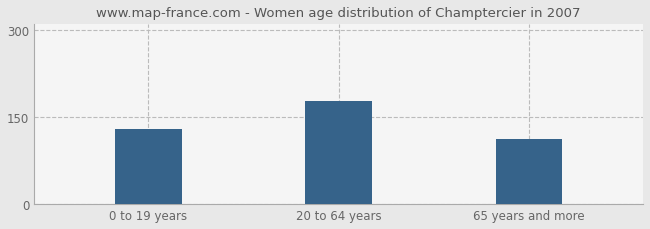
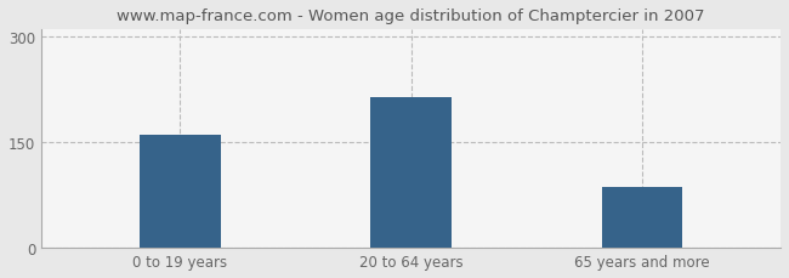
0 to 19 years: 130 -> 160
20 to 64 years: 178 -> 214
65 years and more: 113 -> 86
